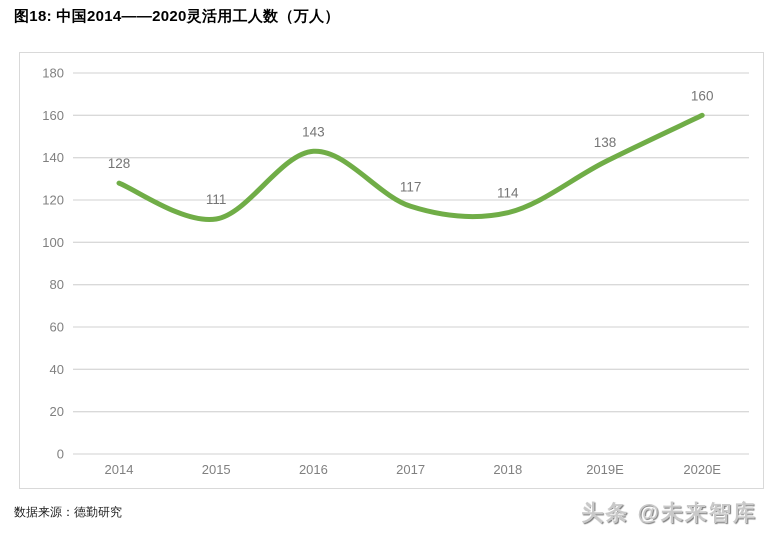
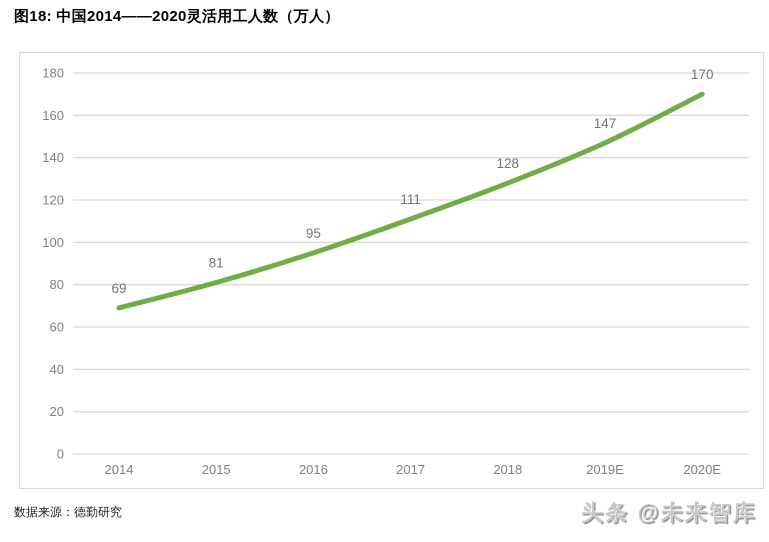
2014: 128 -> 69
2015: 111 -> 81
2016: 143 -> 95
2017: 117 -> 111
2018: 114 -> 128
2019E: 138 -> 147
2020E: 160 -> 170
